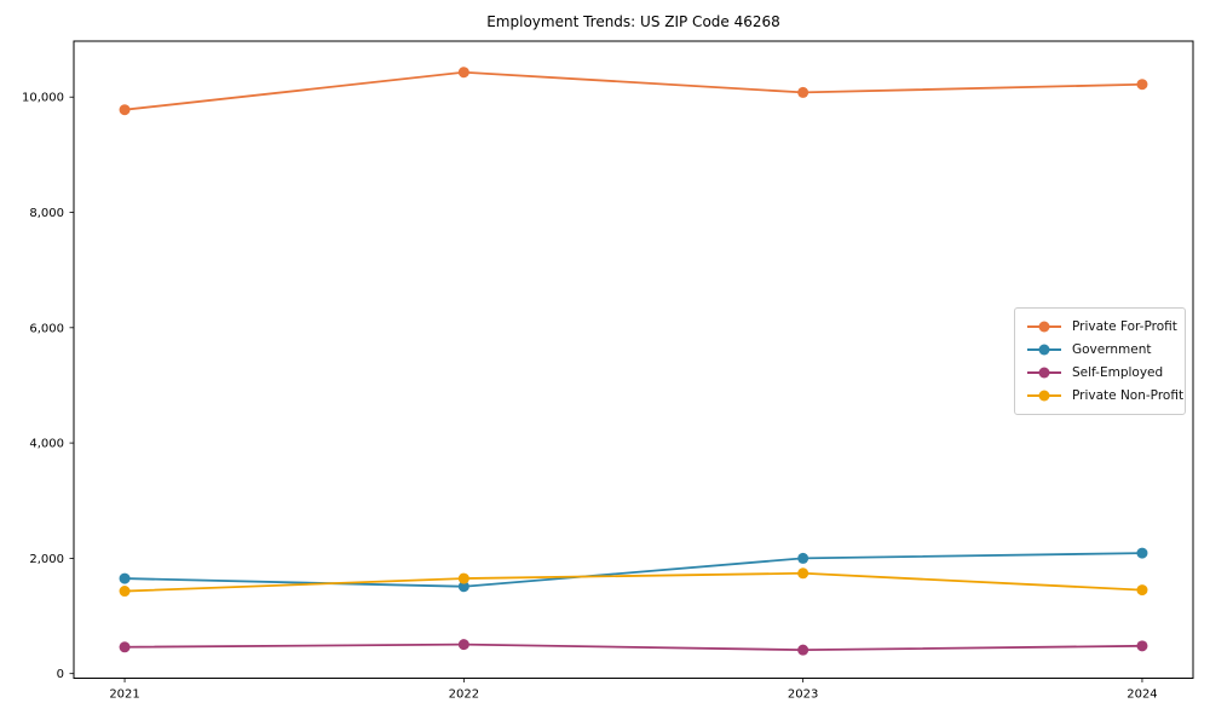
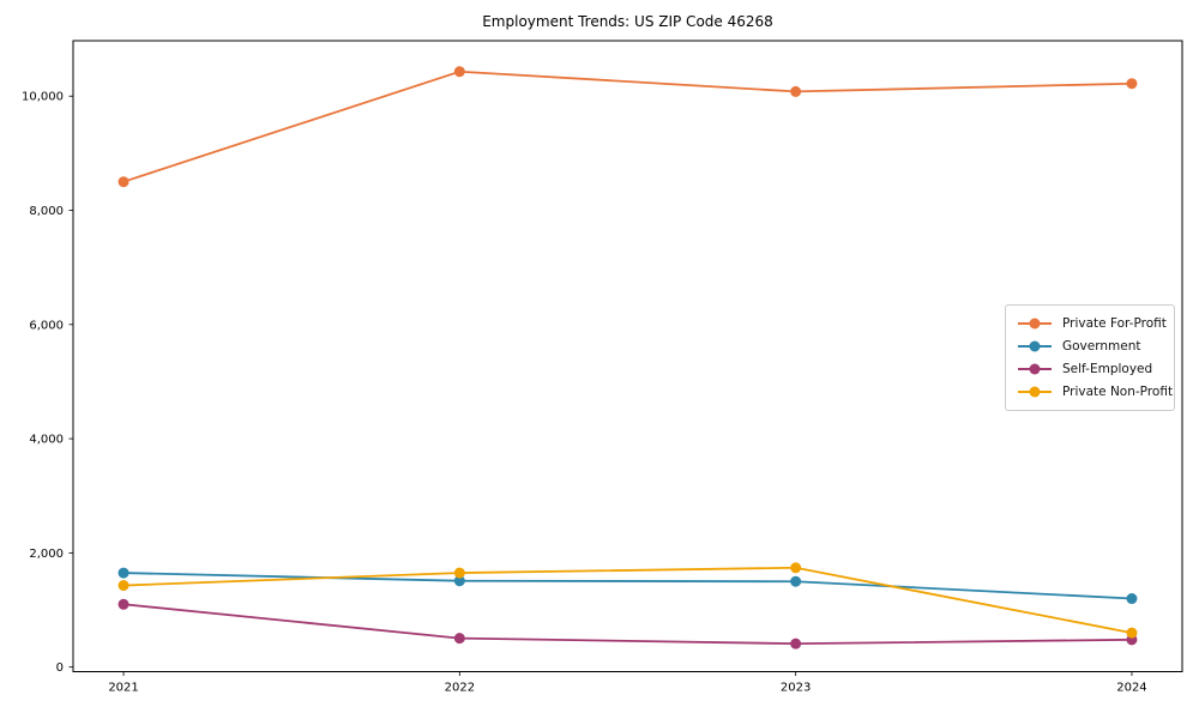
Private For-Profit/2021: 9800 -> 8500
Self-Employed/2021: 500 -> 1100
Government/2023: 2000 -> 1500
Government/2024: 2100 -> 1200
Private Non-Profit/2024: 1400 -> 600
